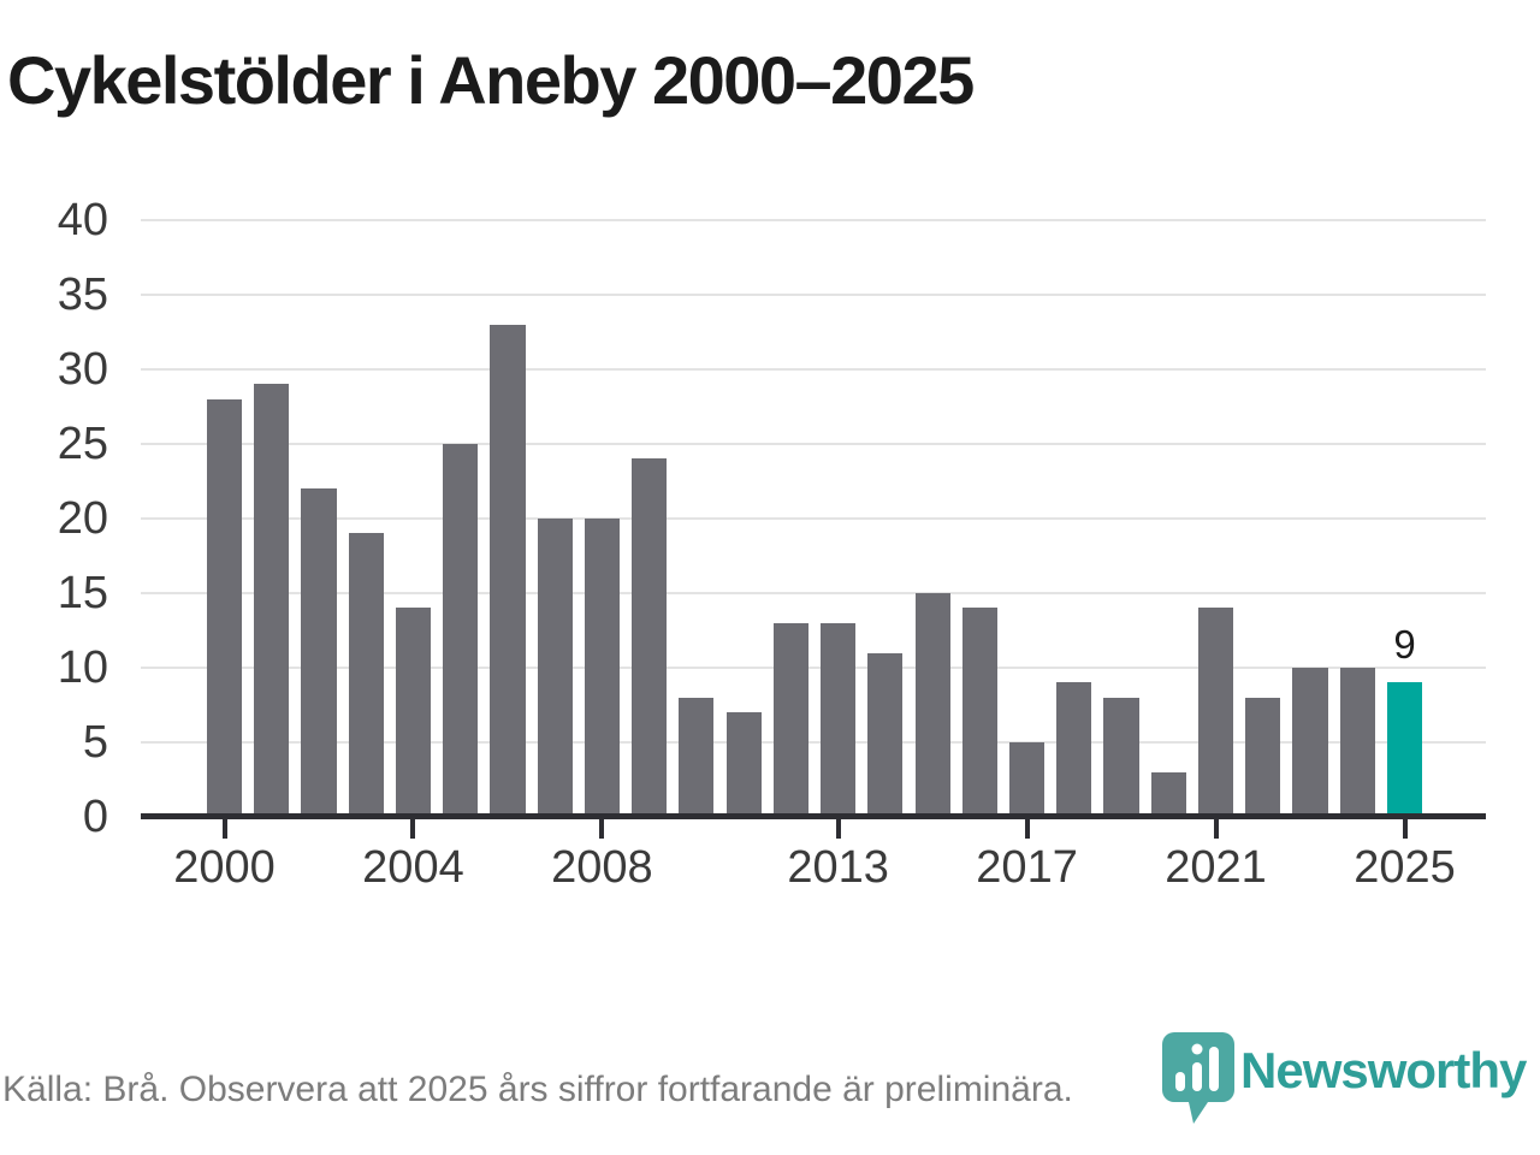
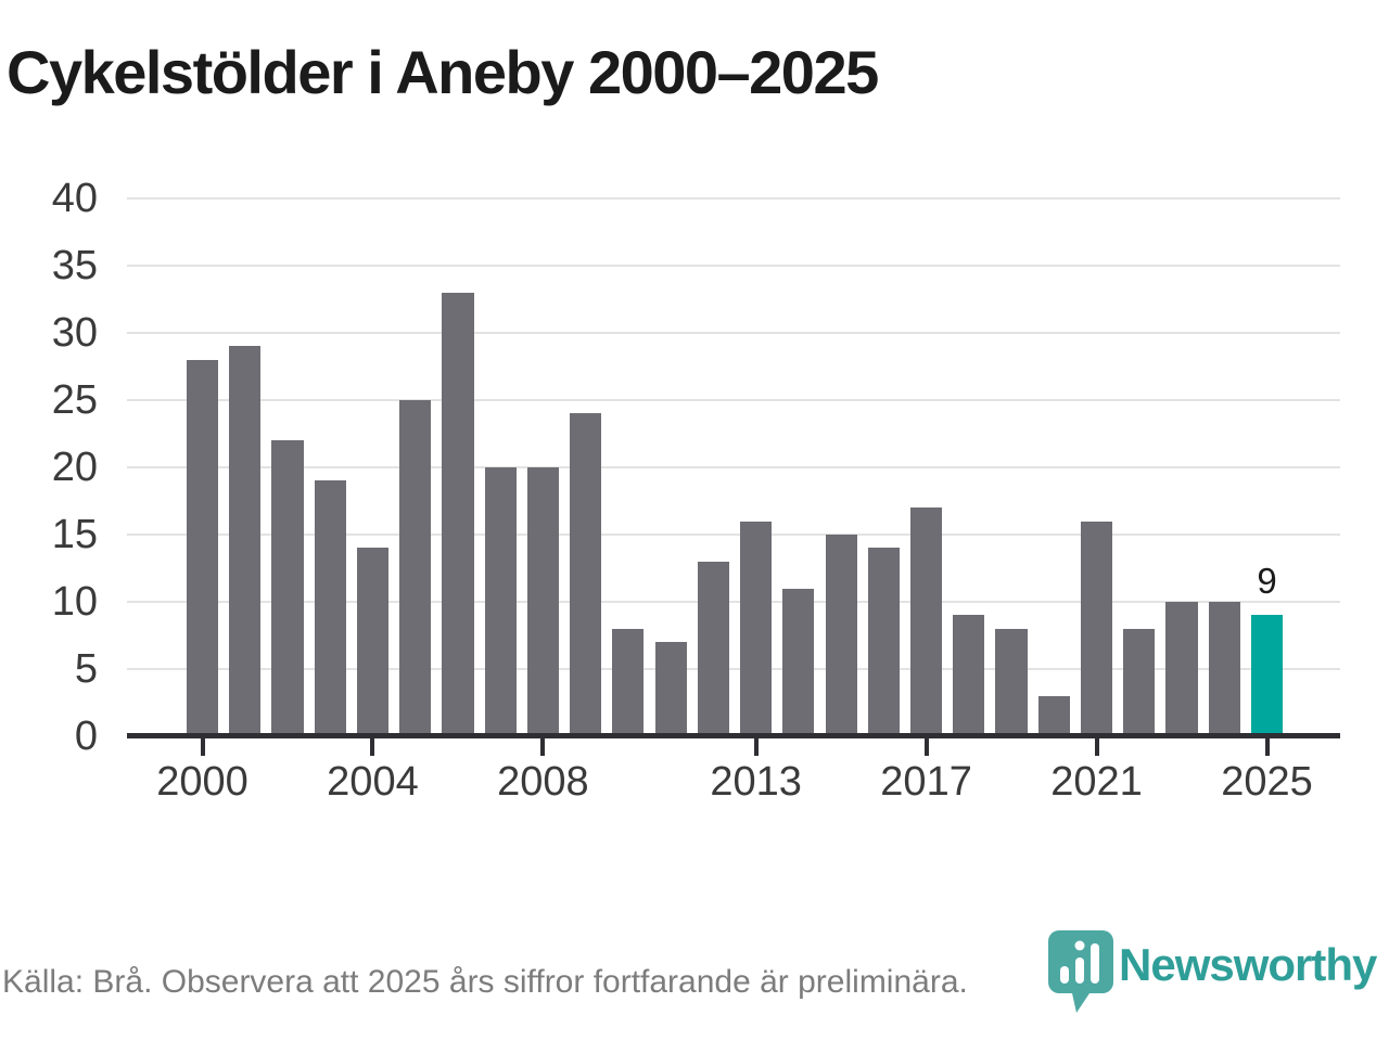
2013: 13 -> 16
2017: 5 -> 17
2021: 14 -> 16
